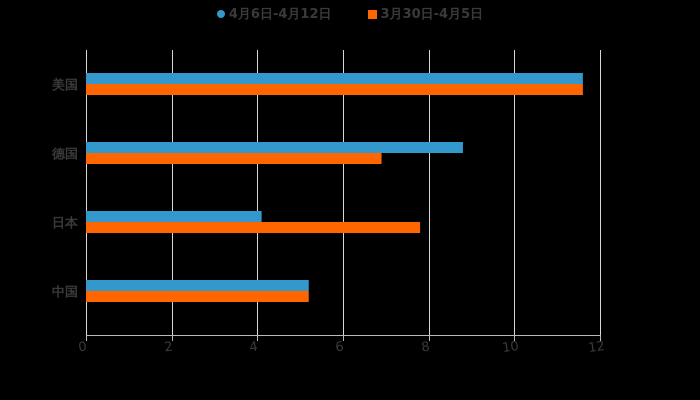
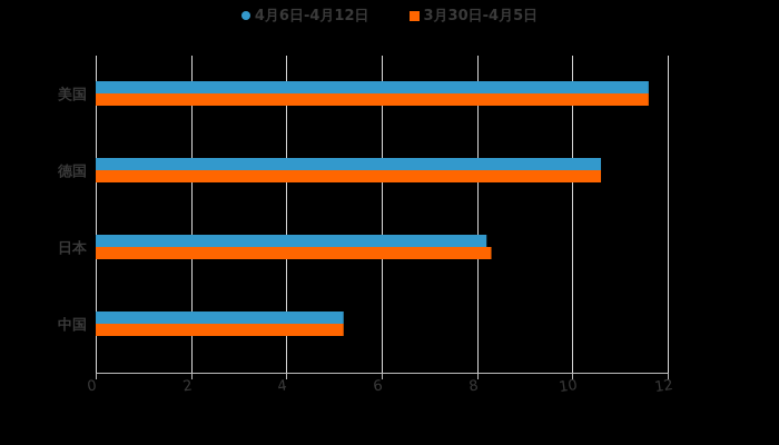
4月6日-4月12日/德国: 8.8 -> 10.6
3月30日-4月5日/德国: 6.9 -> 10.6
4月6日-4月12日/日本: 4.1 -> 8.2
3月30日-4月5日/日本: 7.8 -> 8.3
